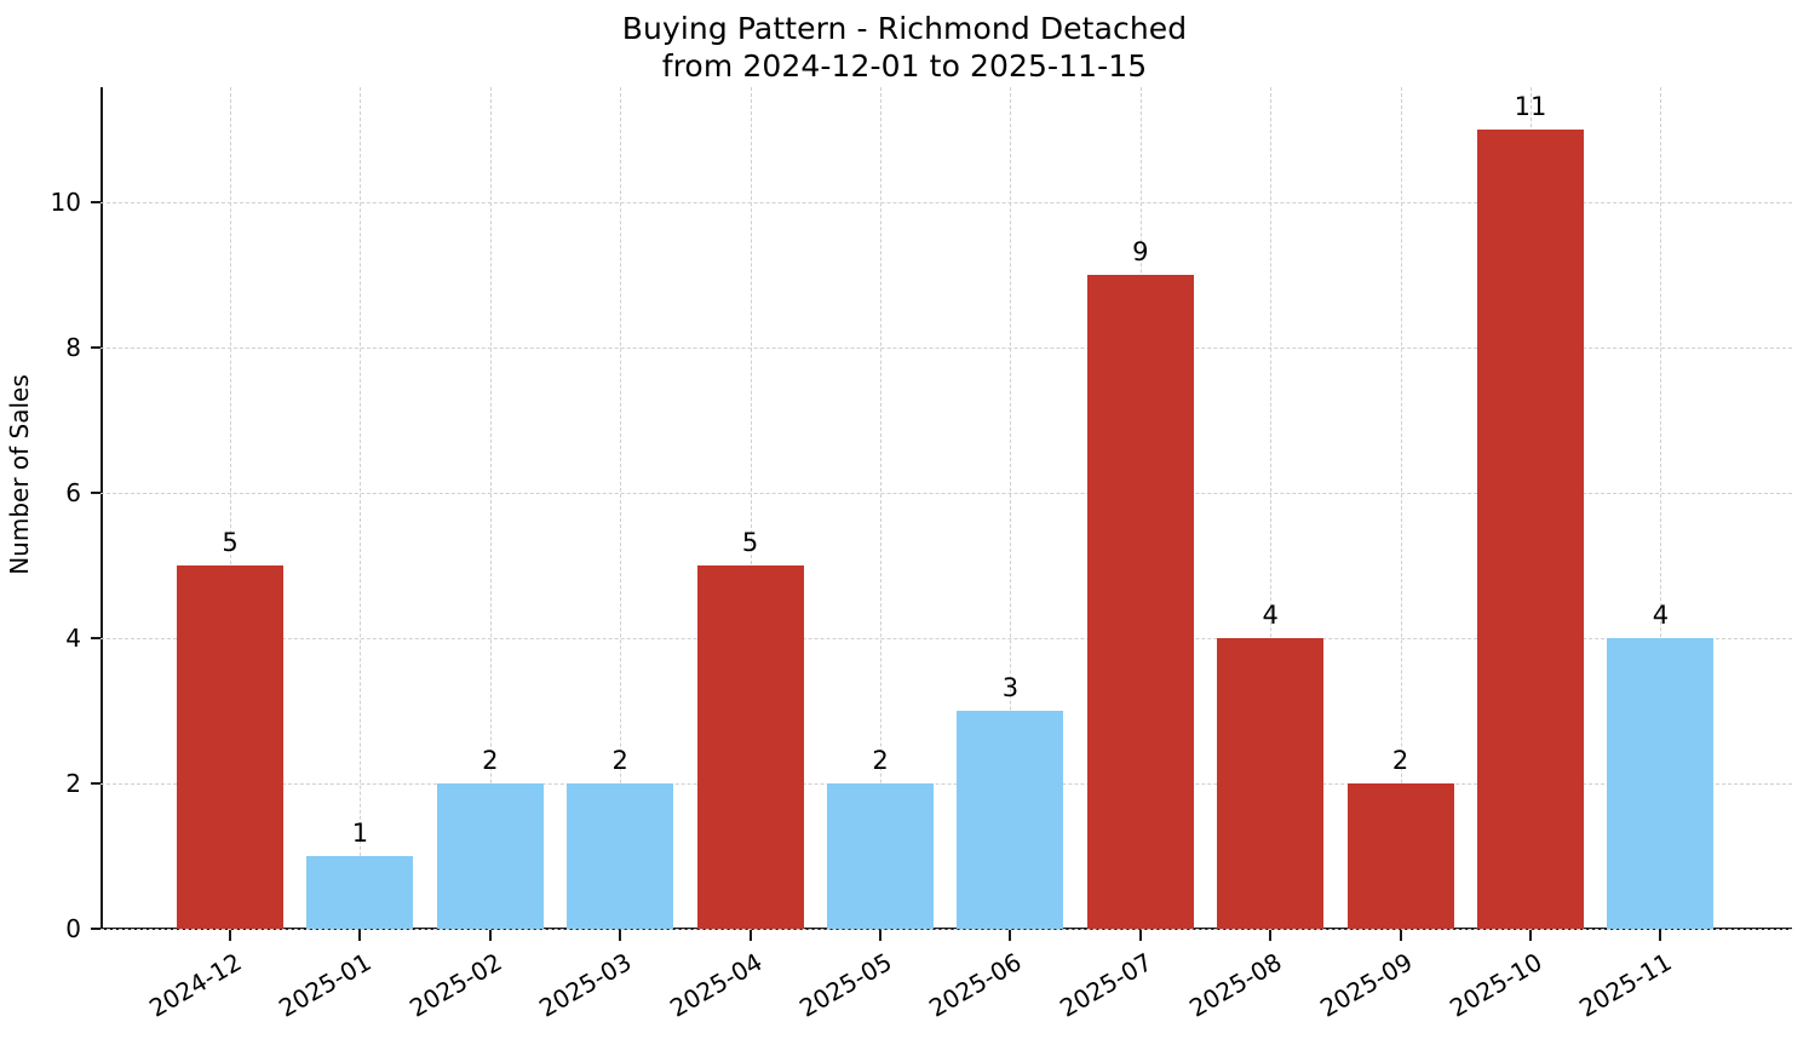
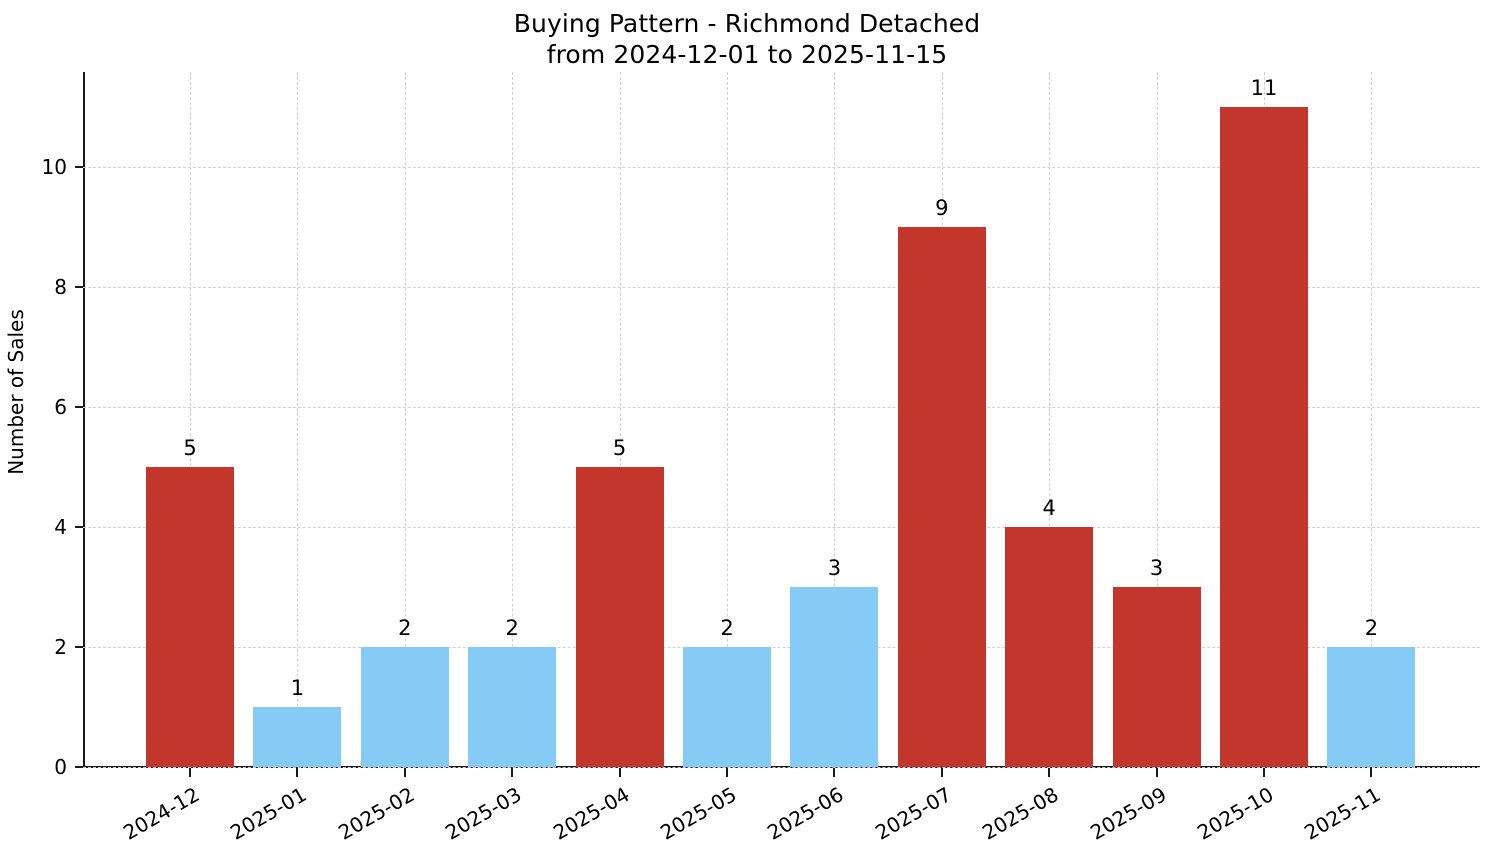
2025-09: 2 -> 3
2025-11: 4 -> 2
